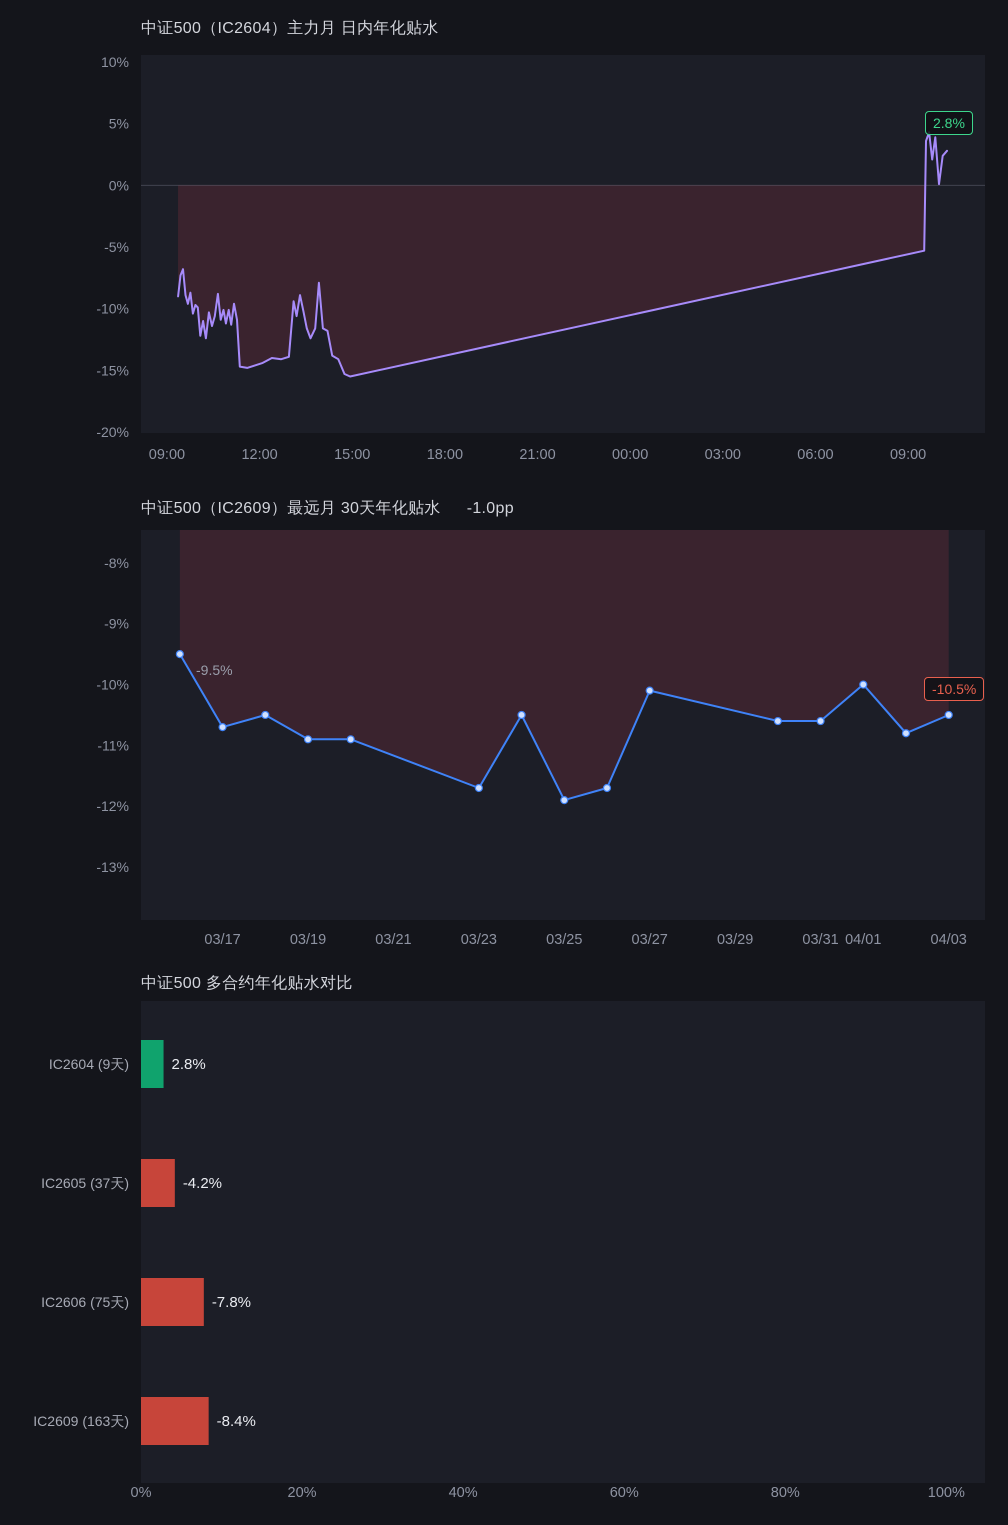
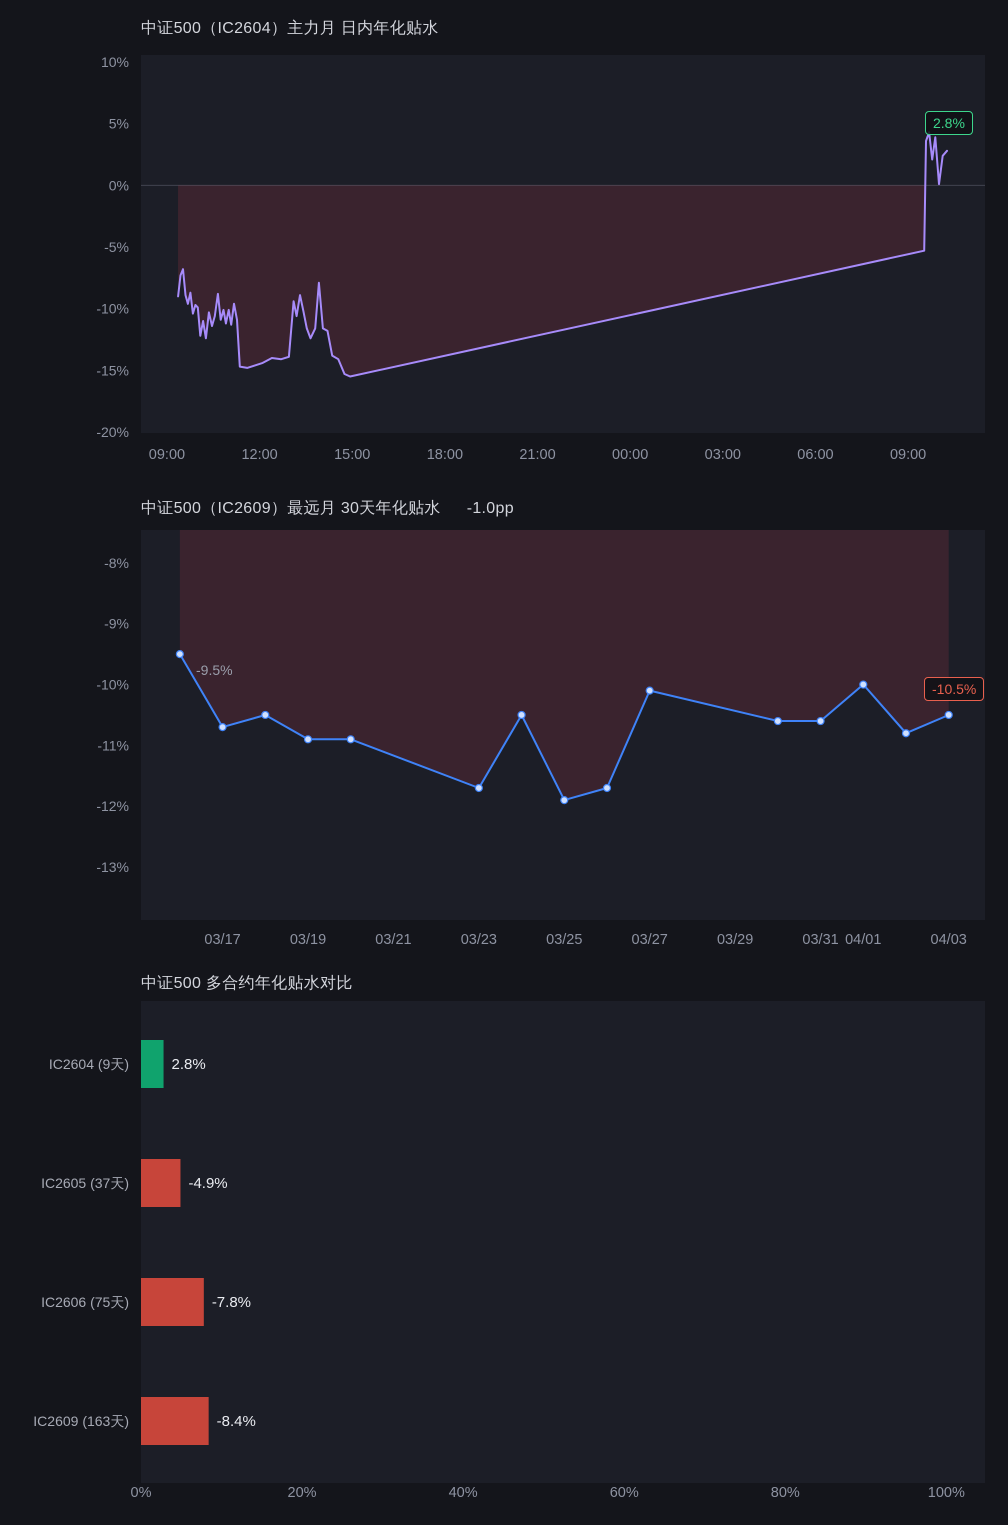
中证500 多合约年化贴水对比/IC2605 (37天): -4.2% -> -4.9%
